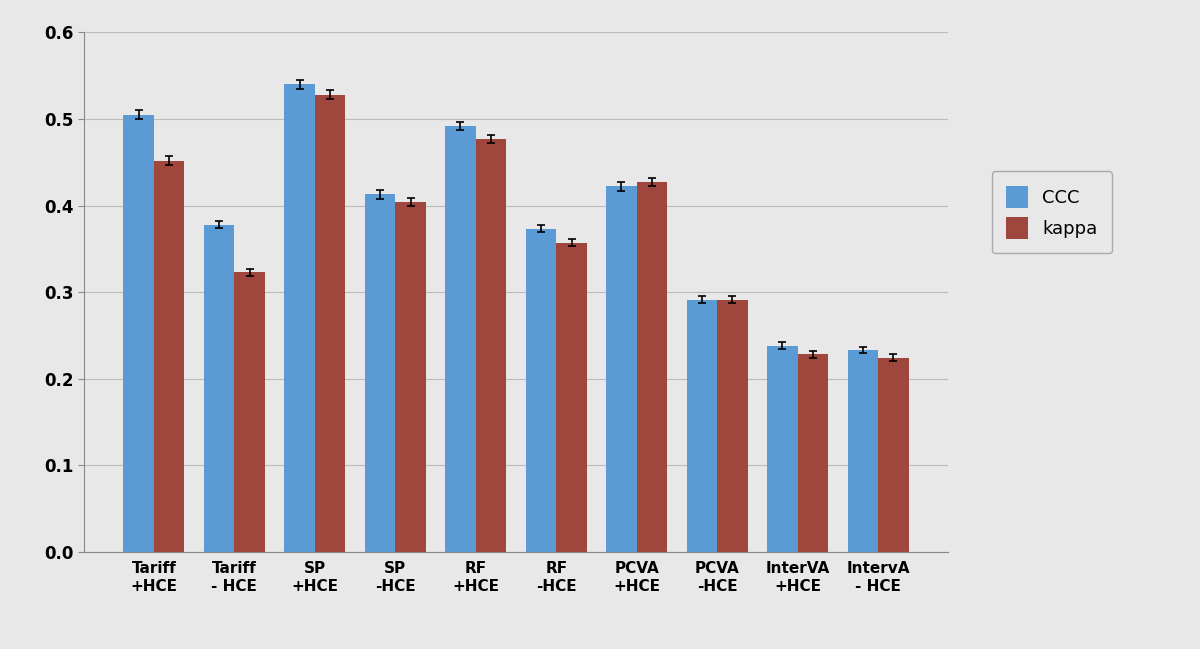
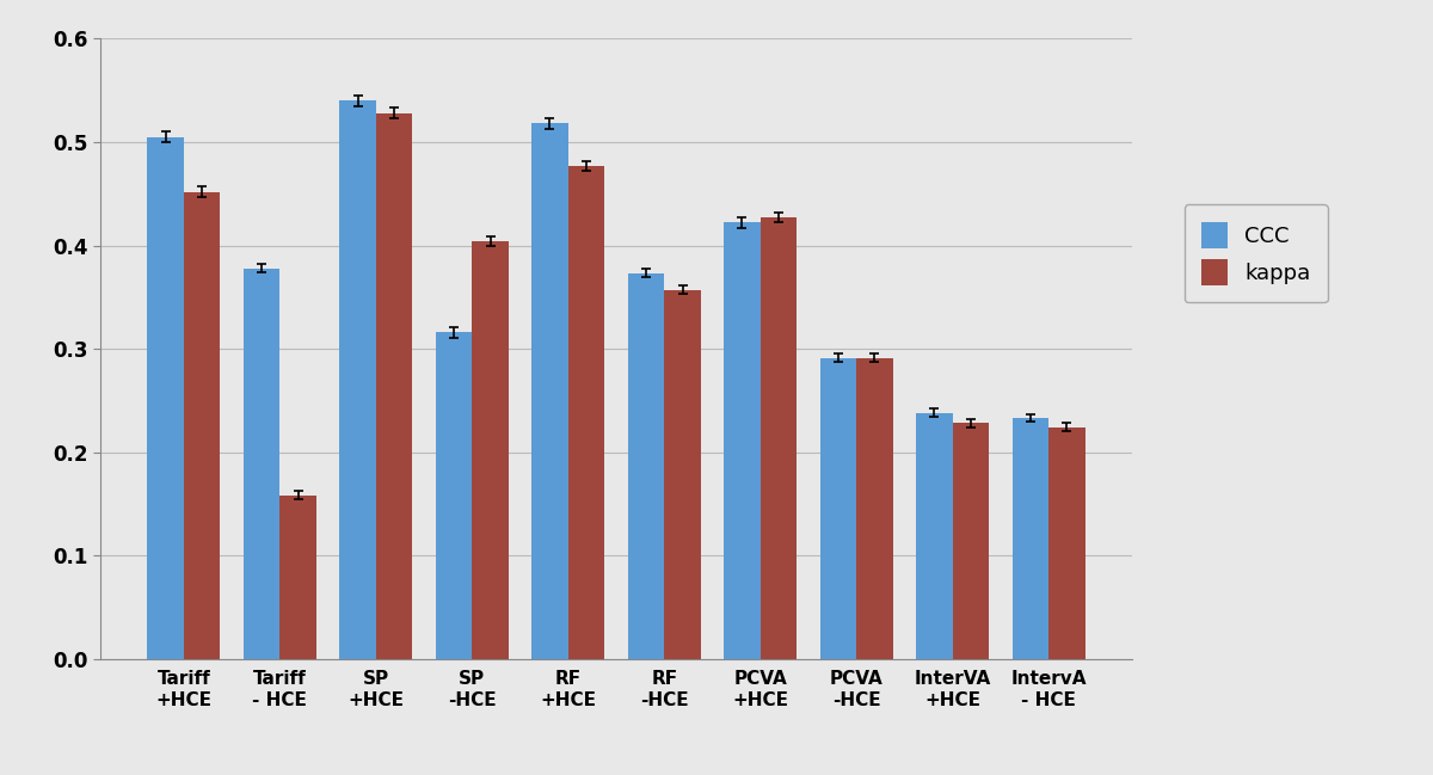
kappa/Tariff - HCE: 0.323 -> 0.158
CCC/SP -HCE: 0.413 -> 0.316
CCC/RF +HCE: 0.492 -> 0.518
